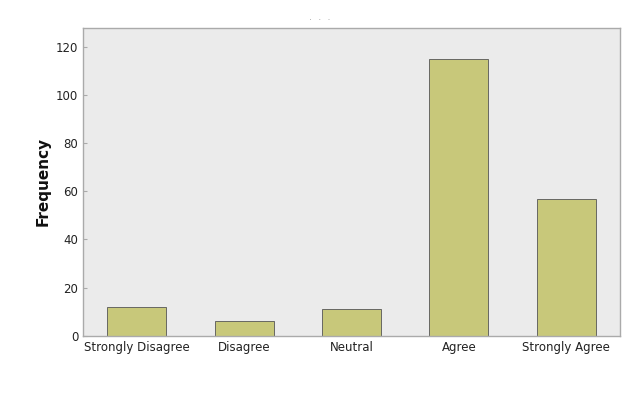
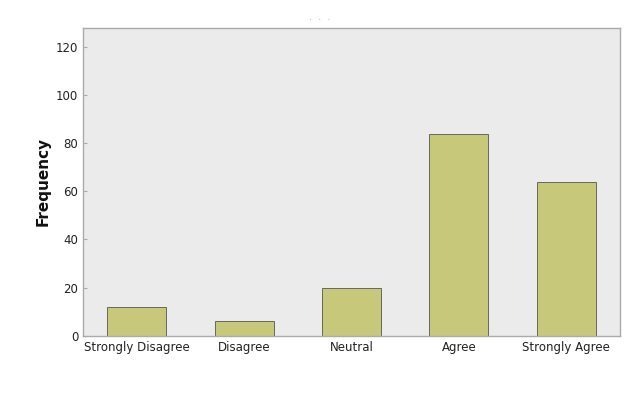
Neutral: 11 -> 20
Agree: 115 -> 84
Strongly Agree: 57 -> 64
